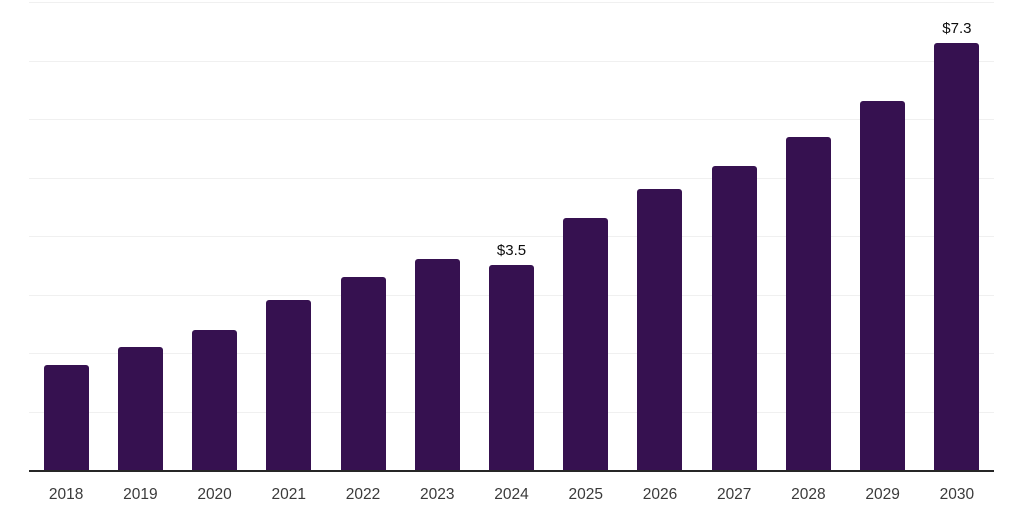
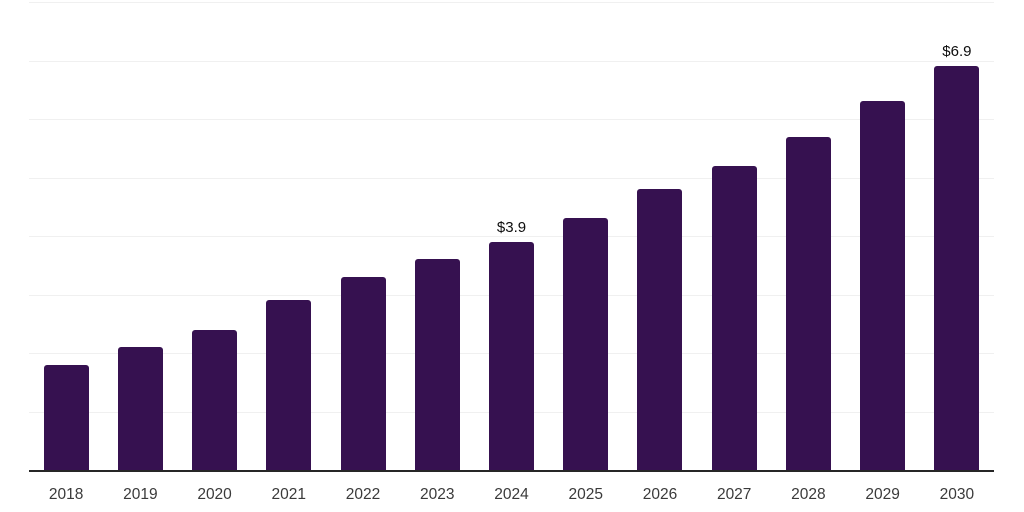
2024: $3.5 -> $3.9
2030: $7.3 -> $6.9
